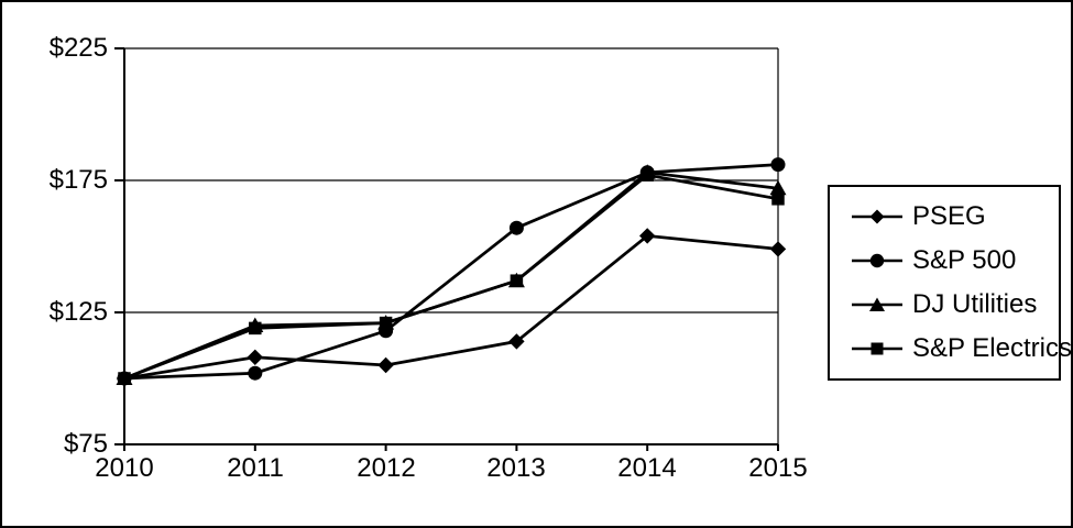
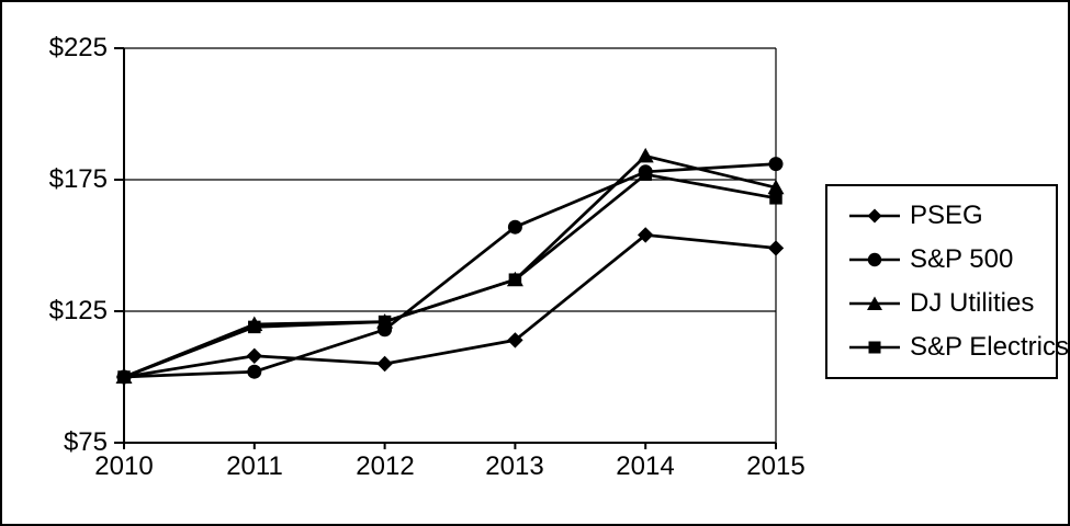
DJ Utilities/2014: $178 -> $184
